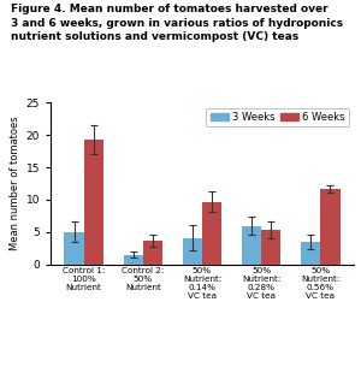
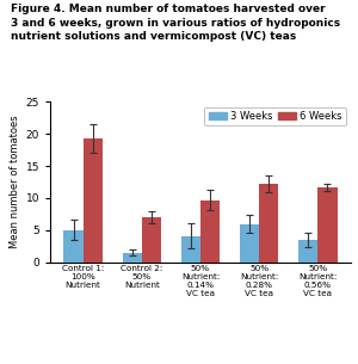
6 Weeks/Control 2: 50% Nutrient: 3.6 -> 7.0
6 Weeks/50% Nutrient: 0.28% VC tea: 5.4 -> 12.3
